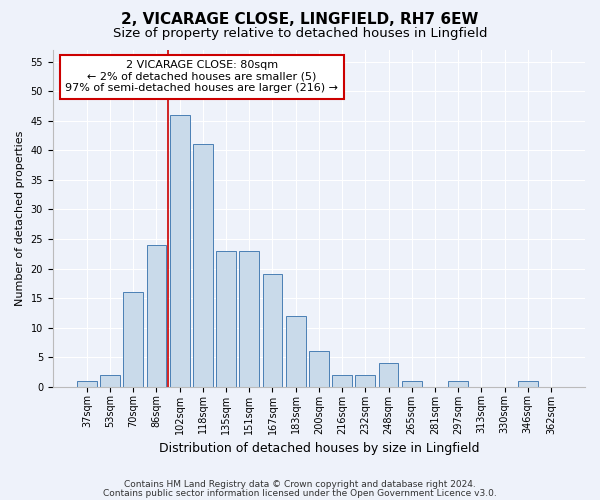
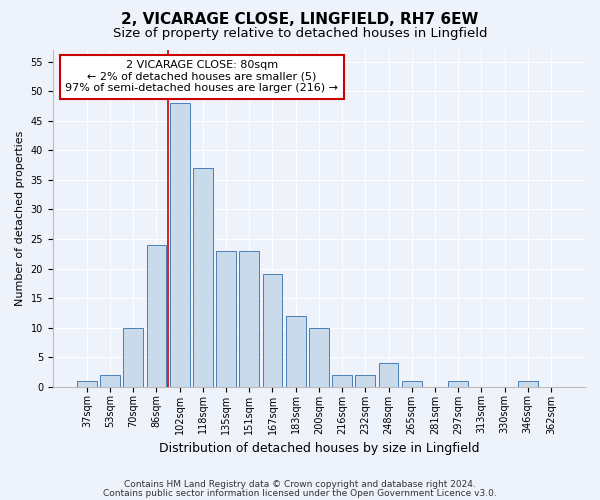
70sqm: 16 -> 10
102sqm: 46 -> 48
118sqm: 41 -> 37
200sqm: 6 -> 10
